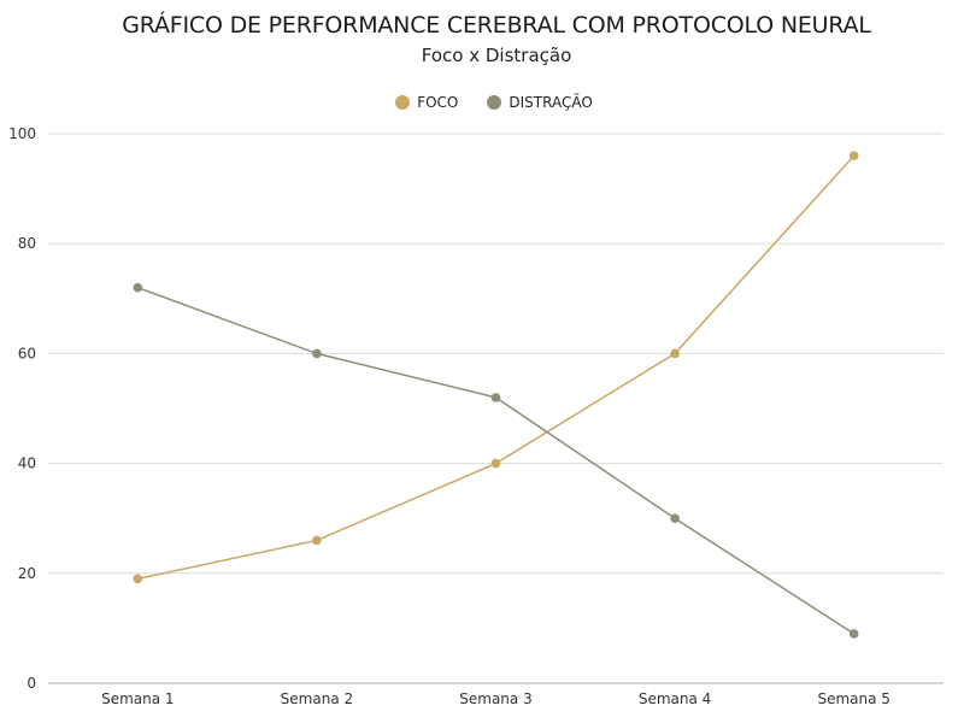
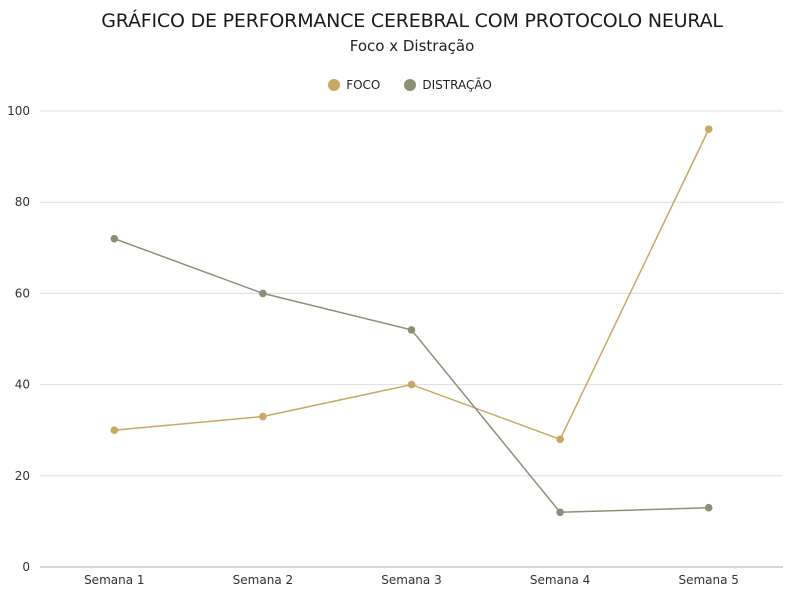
FOCO/Semana 1: 19 -> 30
FOCO/Semana 2: 26 -> 33
FOCO/Semana 4: 60 -> 28
DISTRAÇÃO/Semana 4: 30 -> 12
DISTRAÇÃO/Semana 5: 9 -> 13
